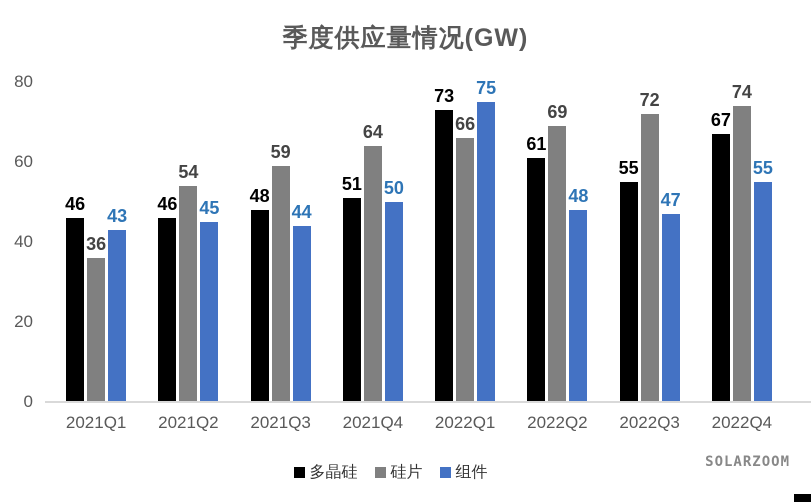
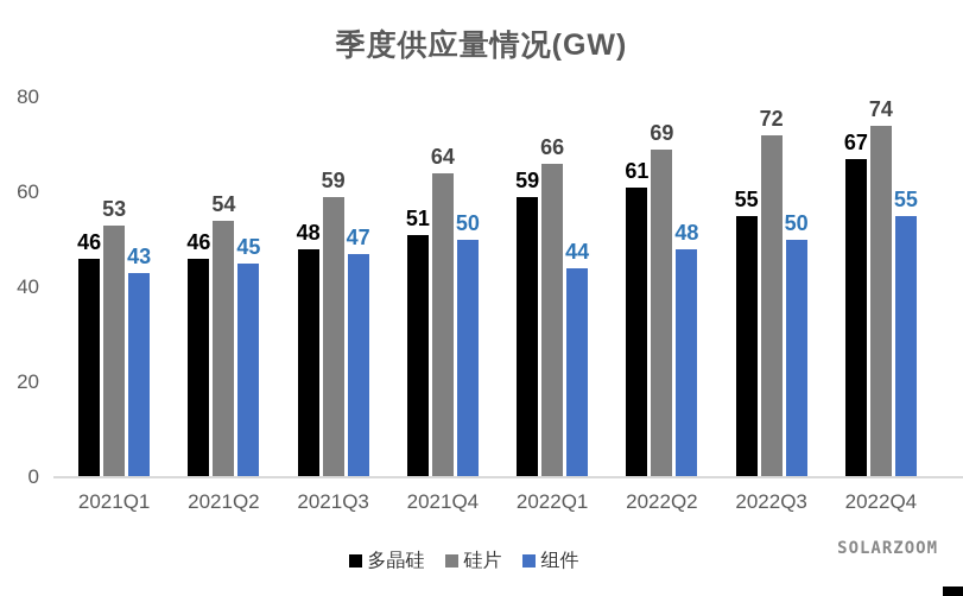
硅片/2021Q1: 36 -> 53
组件/2021Q3: 44 -> 47
多晶硅/2022Q1: 73 -> 59
组件/2022Q1: 75 -> 44
组件/2022Q3: 47 -> 50
